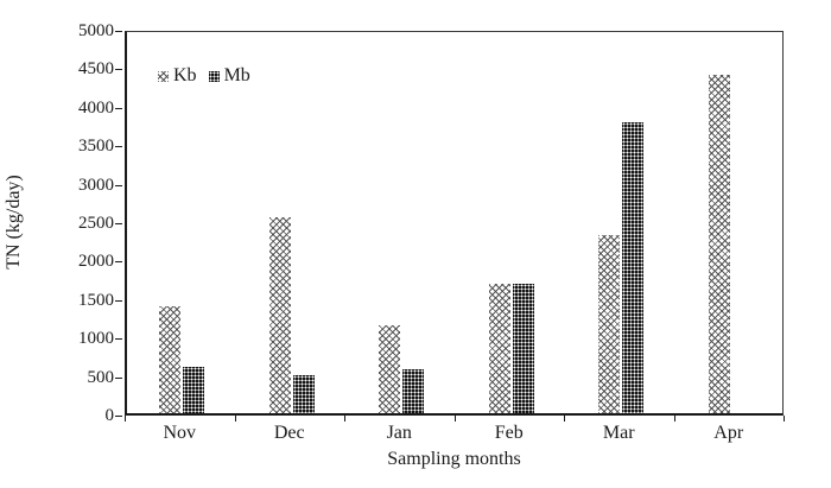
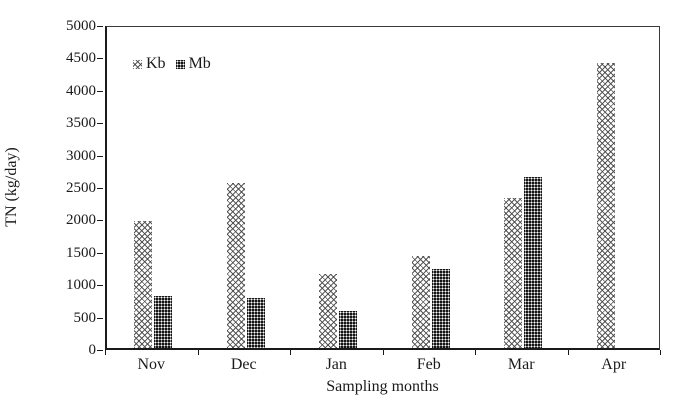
Kb/Nov: 1400 -> 2000
Mb/Nov: 600 -> 800
Mb/Dec: 500 -> 800
Kb/Feb: 1700 -> 1400
Mb/Feb: 1700 -> 1200
Mb/Mar: 3800 -> 2600
